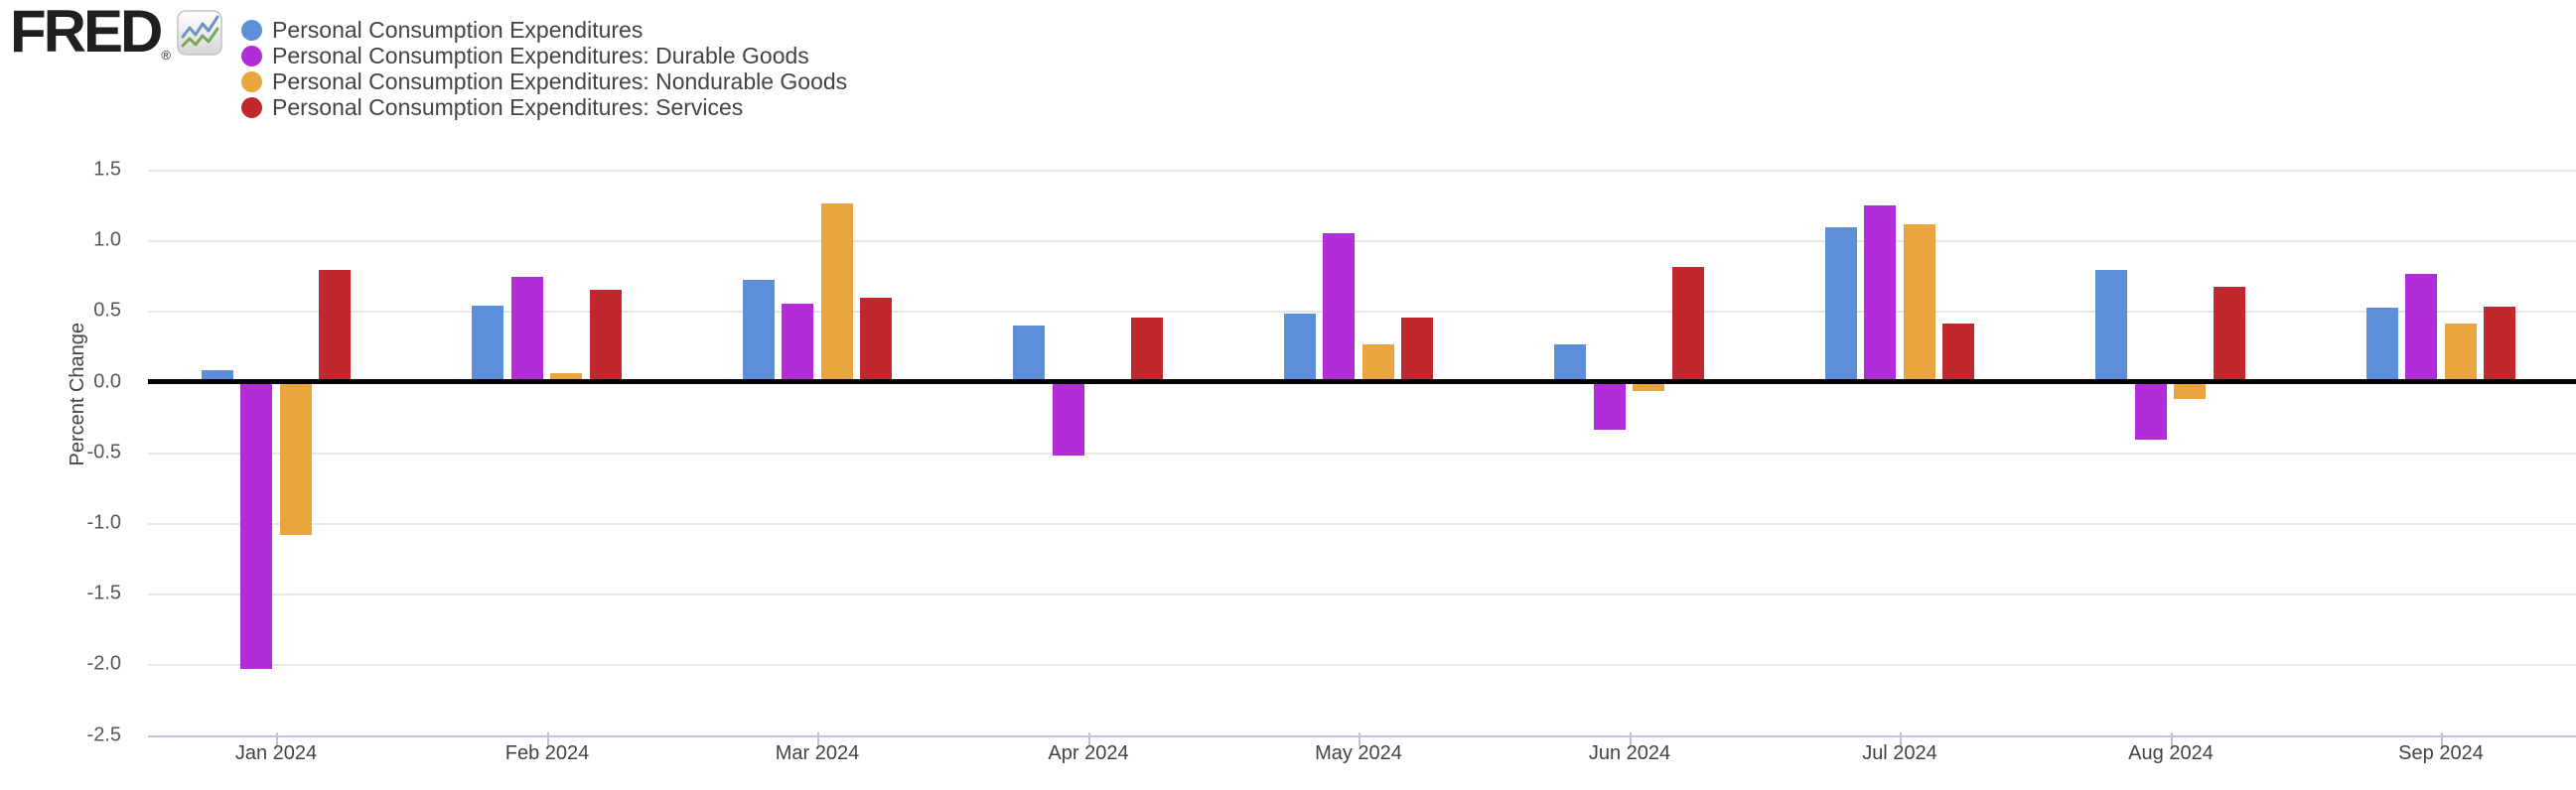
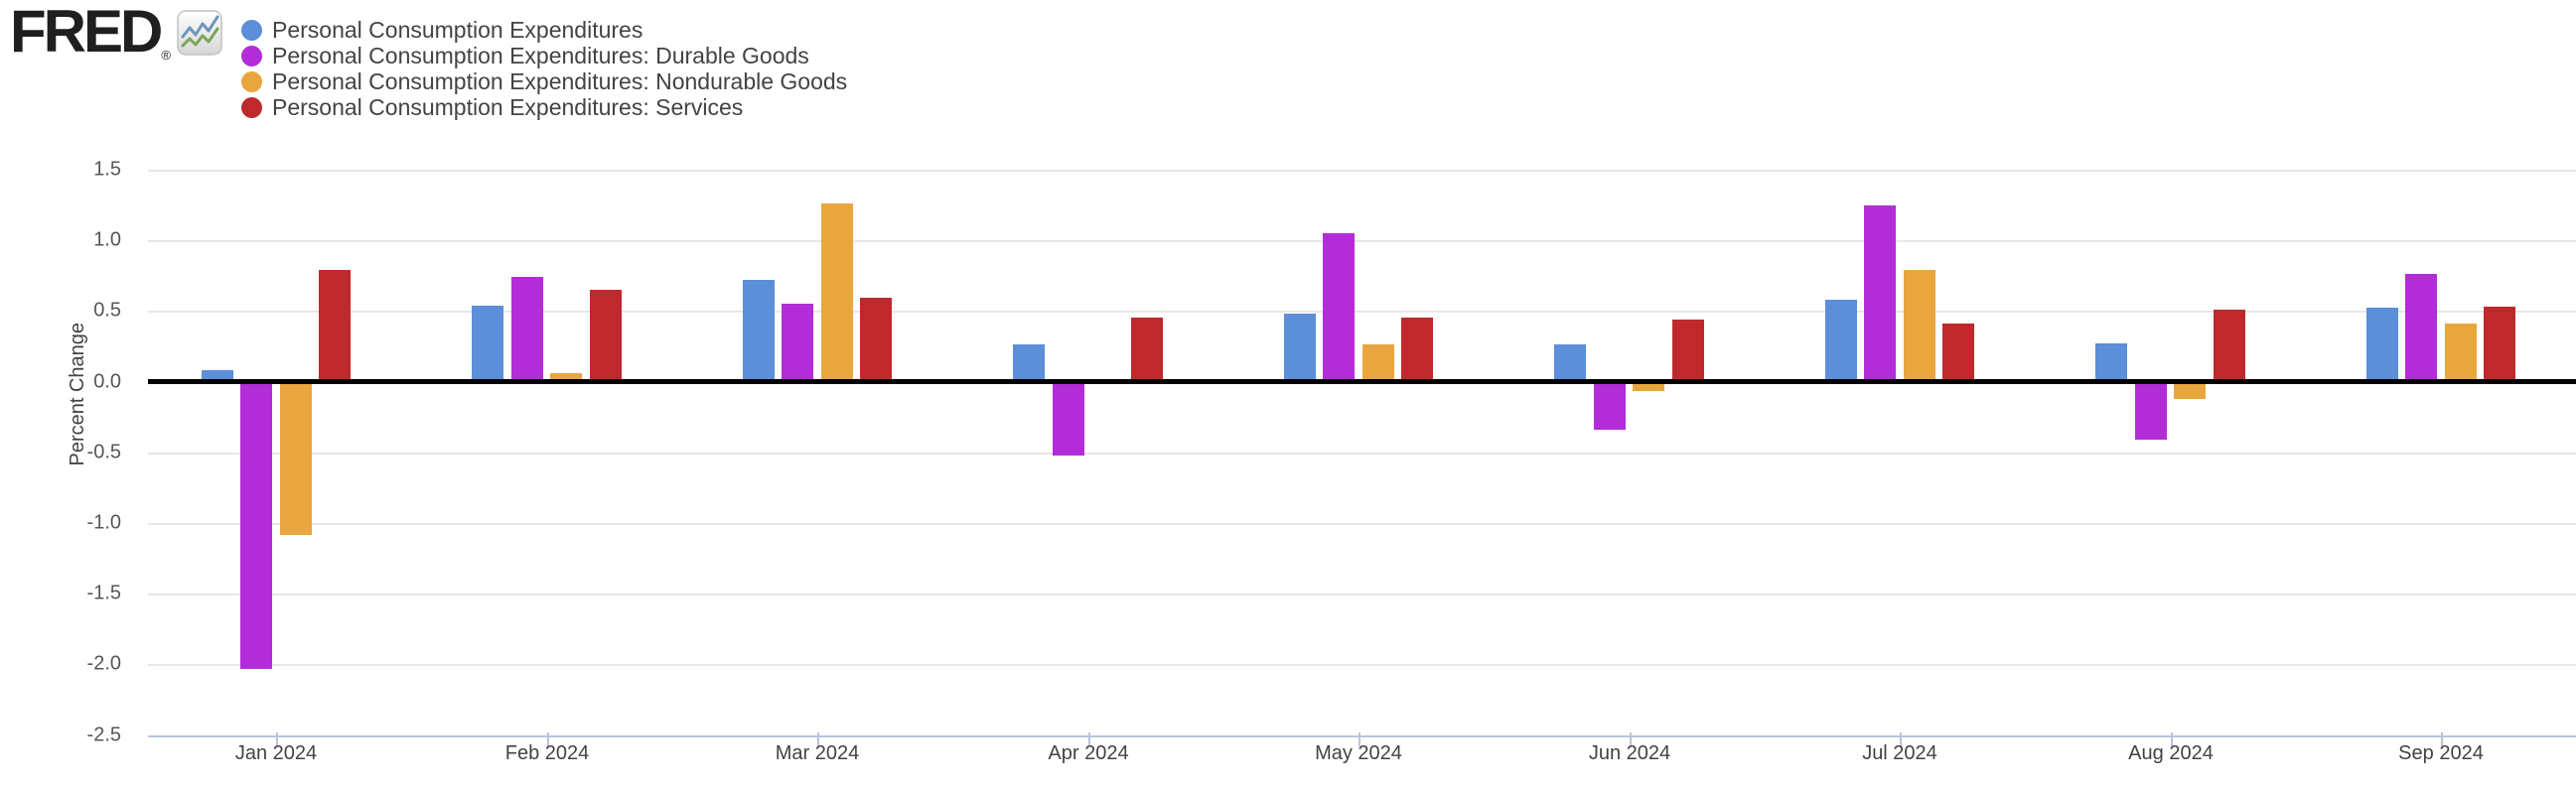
Personal Consumption Expenditures/Apr 2024: 0.40 -> 0.26
Personal Consumption Expenditures: Services/Jun 2024: 0.81 -> 0.44
Personal Consumption Expenditures/Jul 2024: 1.09 -> 0.58
Personal Consumption Expenditures: Nondurable Goods/Jul 2024: 1.11 -> 0.79
Personal Consumption Expenditures/Aug 2024: 0.79 -> 0.27
Personal Consumption Expenditures: Services/Aug 2024: 0.67 -> 0.51
